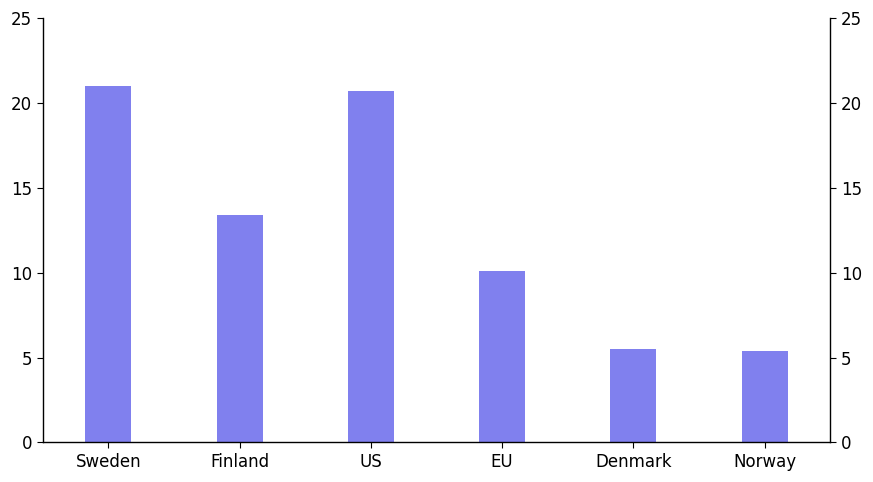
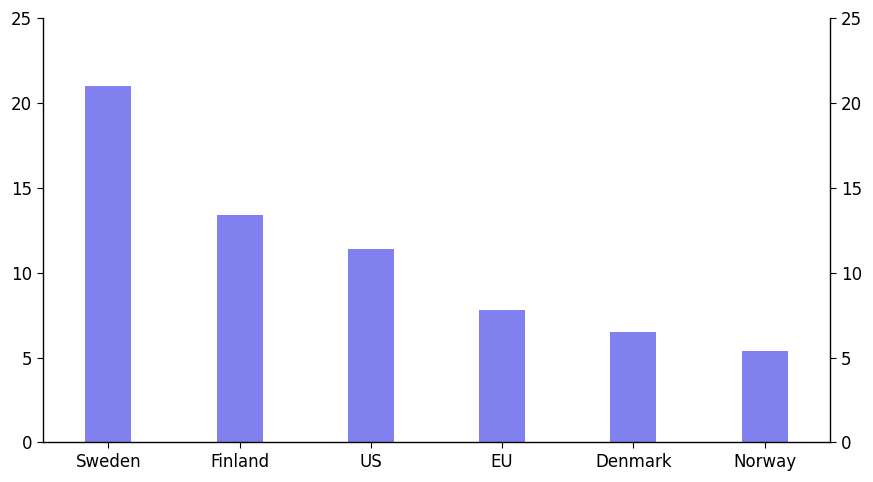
US: 20.7 -> 11.4
EU: 10.1 -> 7.8
Denmark: 5.5 -> 6.5
